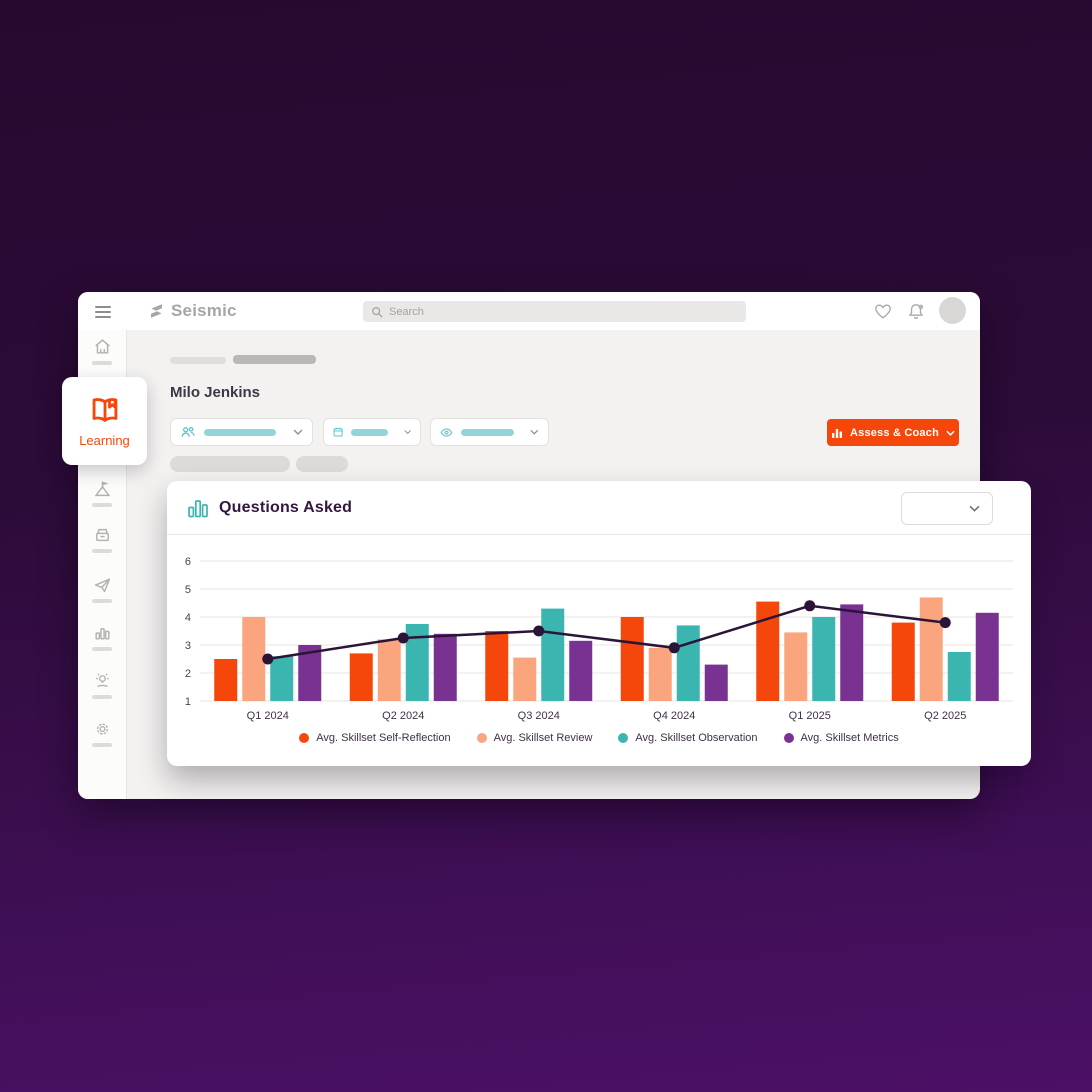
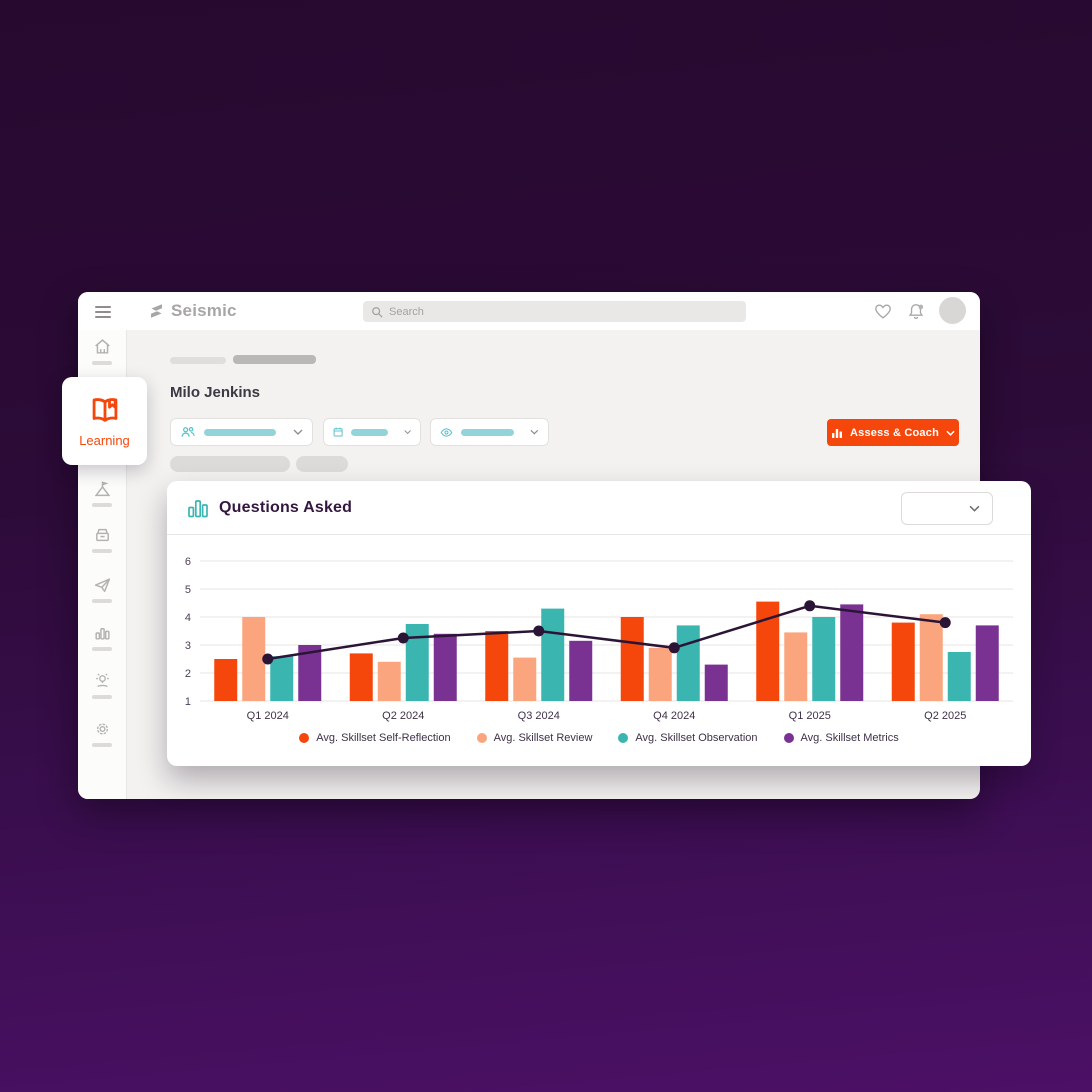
Avg. Skillset Review/Q2 2024: 3.2 -> 2.4
Avg. Skillset Review/Q2 2025: 4.7 -> 4.1
Avg. Skillset Metrics/Q2 2025: 4.2 -> 3.7
